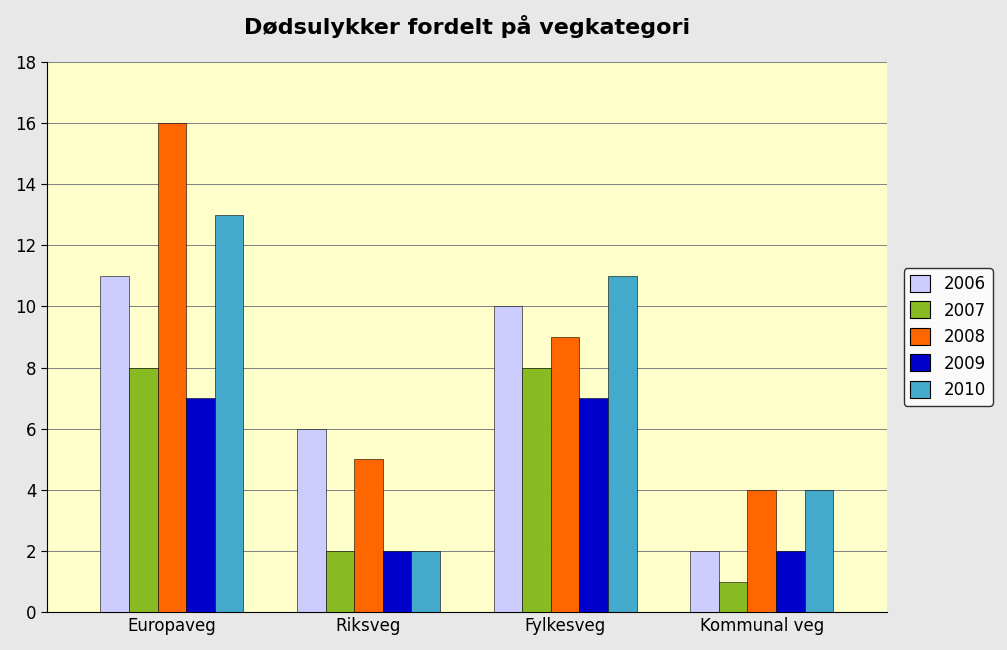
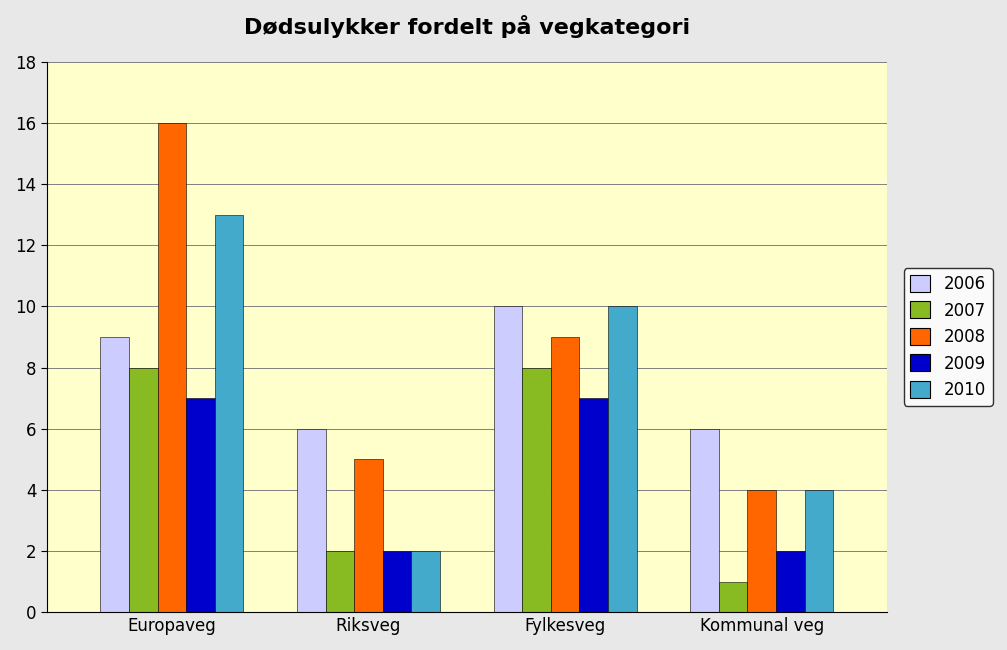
2006/Europaveg: 11 -> 9
2010/Fylkesveg: 11 -> 10
2006/Kommunal veg: 2 -> 6
